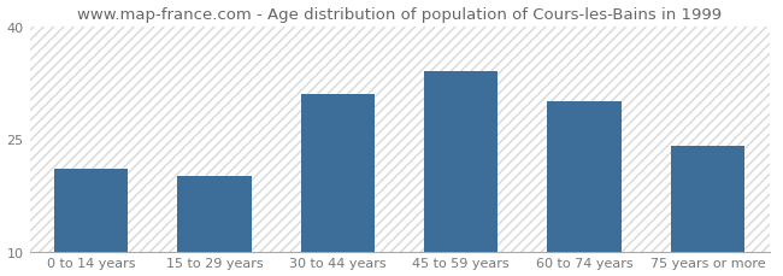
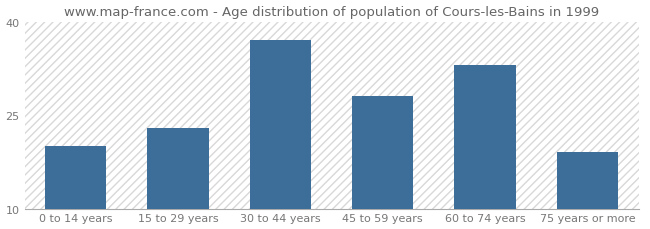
0 to 14 years: 21 -> 20
15 to 29 years: 20 -> 23
30 to 44 years: 31 -> 37
45 to 59 years: 34 -> 28
60 to 74 years: 30 -> 33
75 years or more: 24 -> 19
